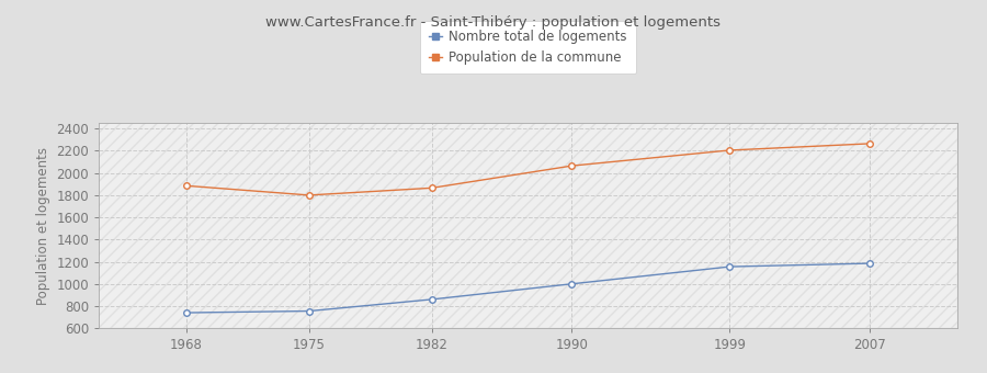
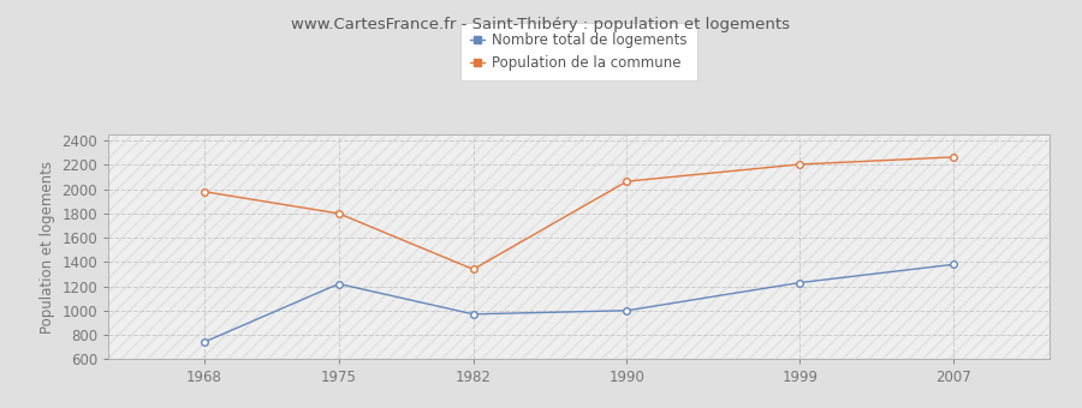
Population de la commune/1968: 1880 -> 1980
Nombre total de logements/1975: 760 -> 1220
Nombre total de logements/1982: 860 -> 970
Population de la commune/1982: 1860 -> 1340
Nombre total de logements/1999: 1160 -> 1230
Nombre total de logements/2007: 1180 -> 1380
